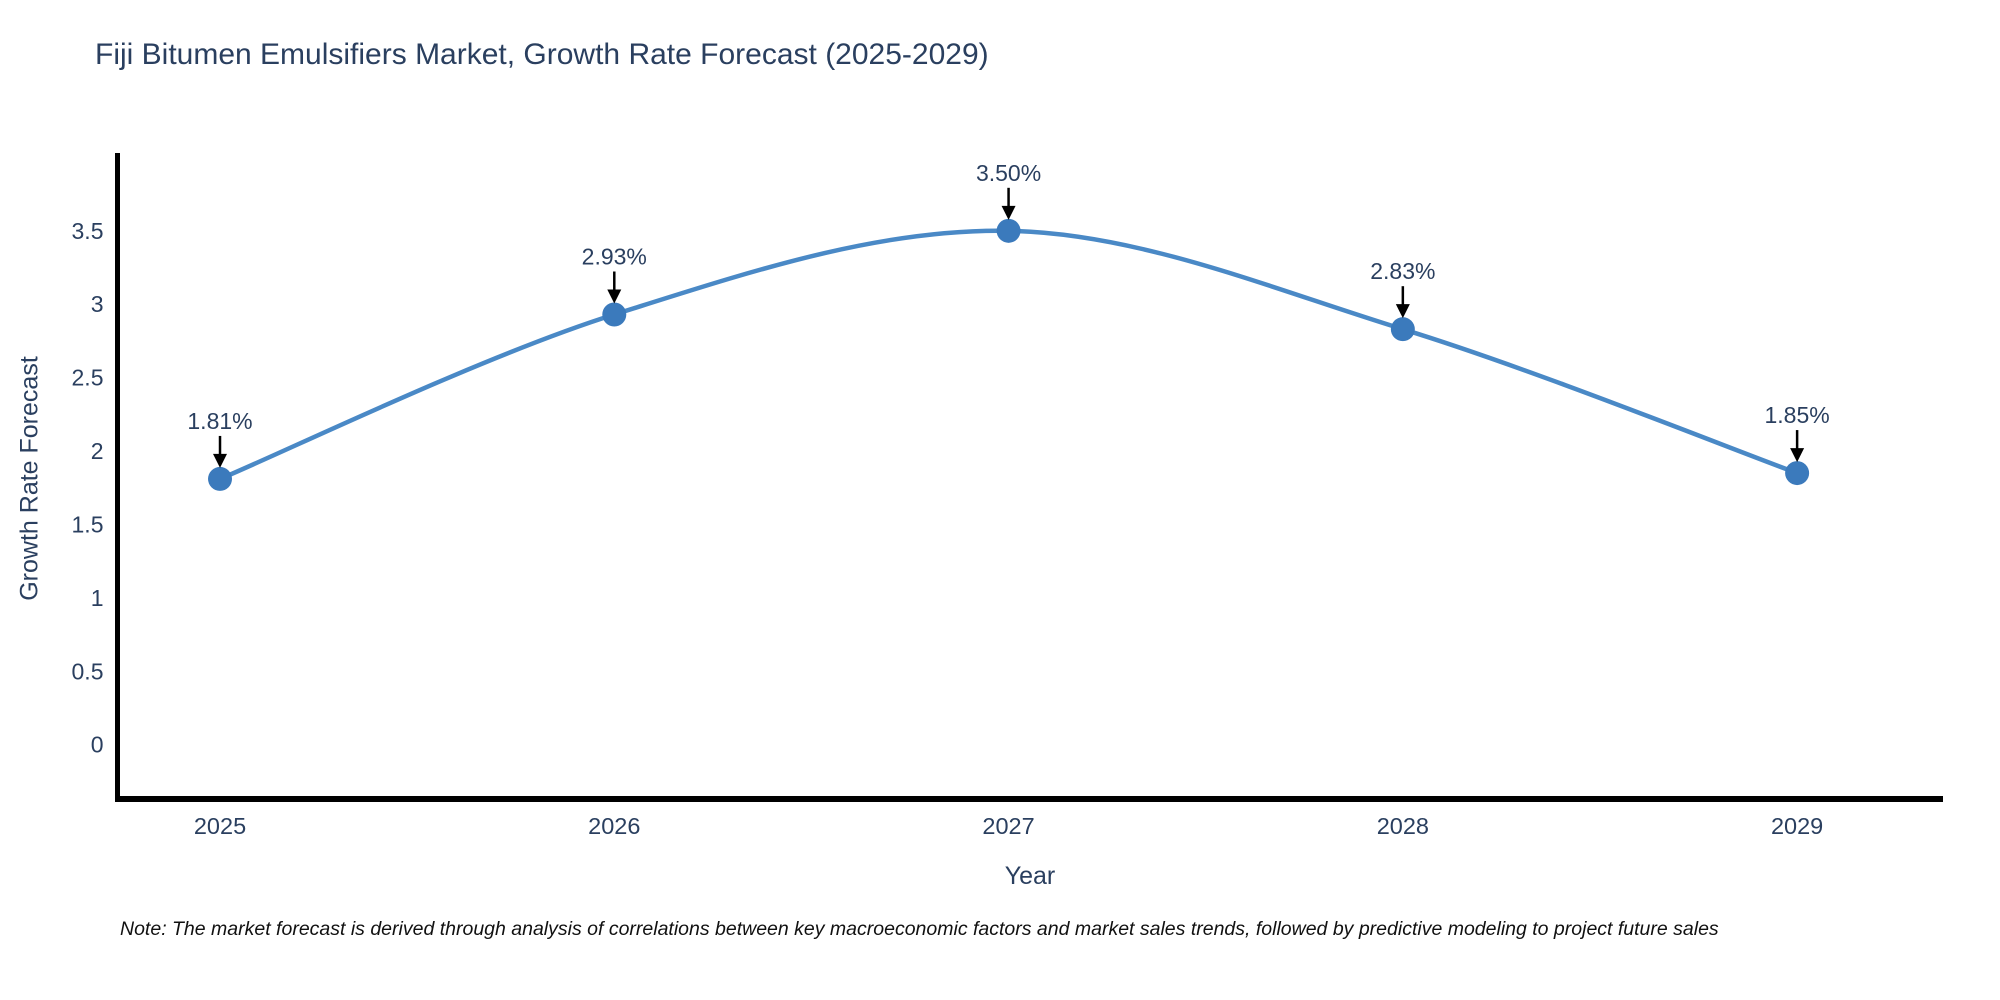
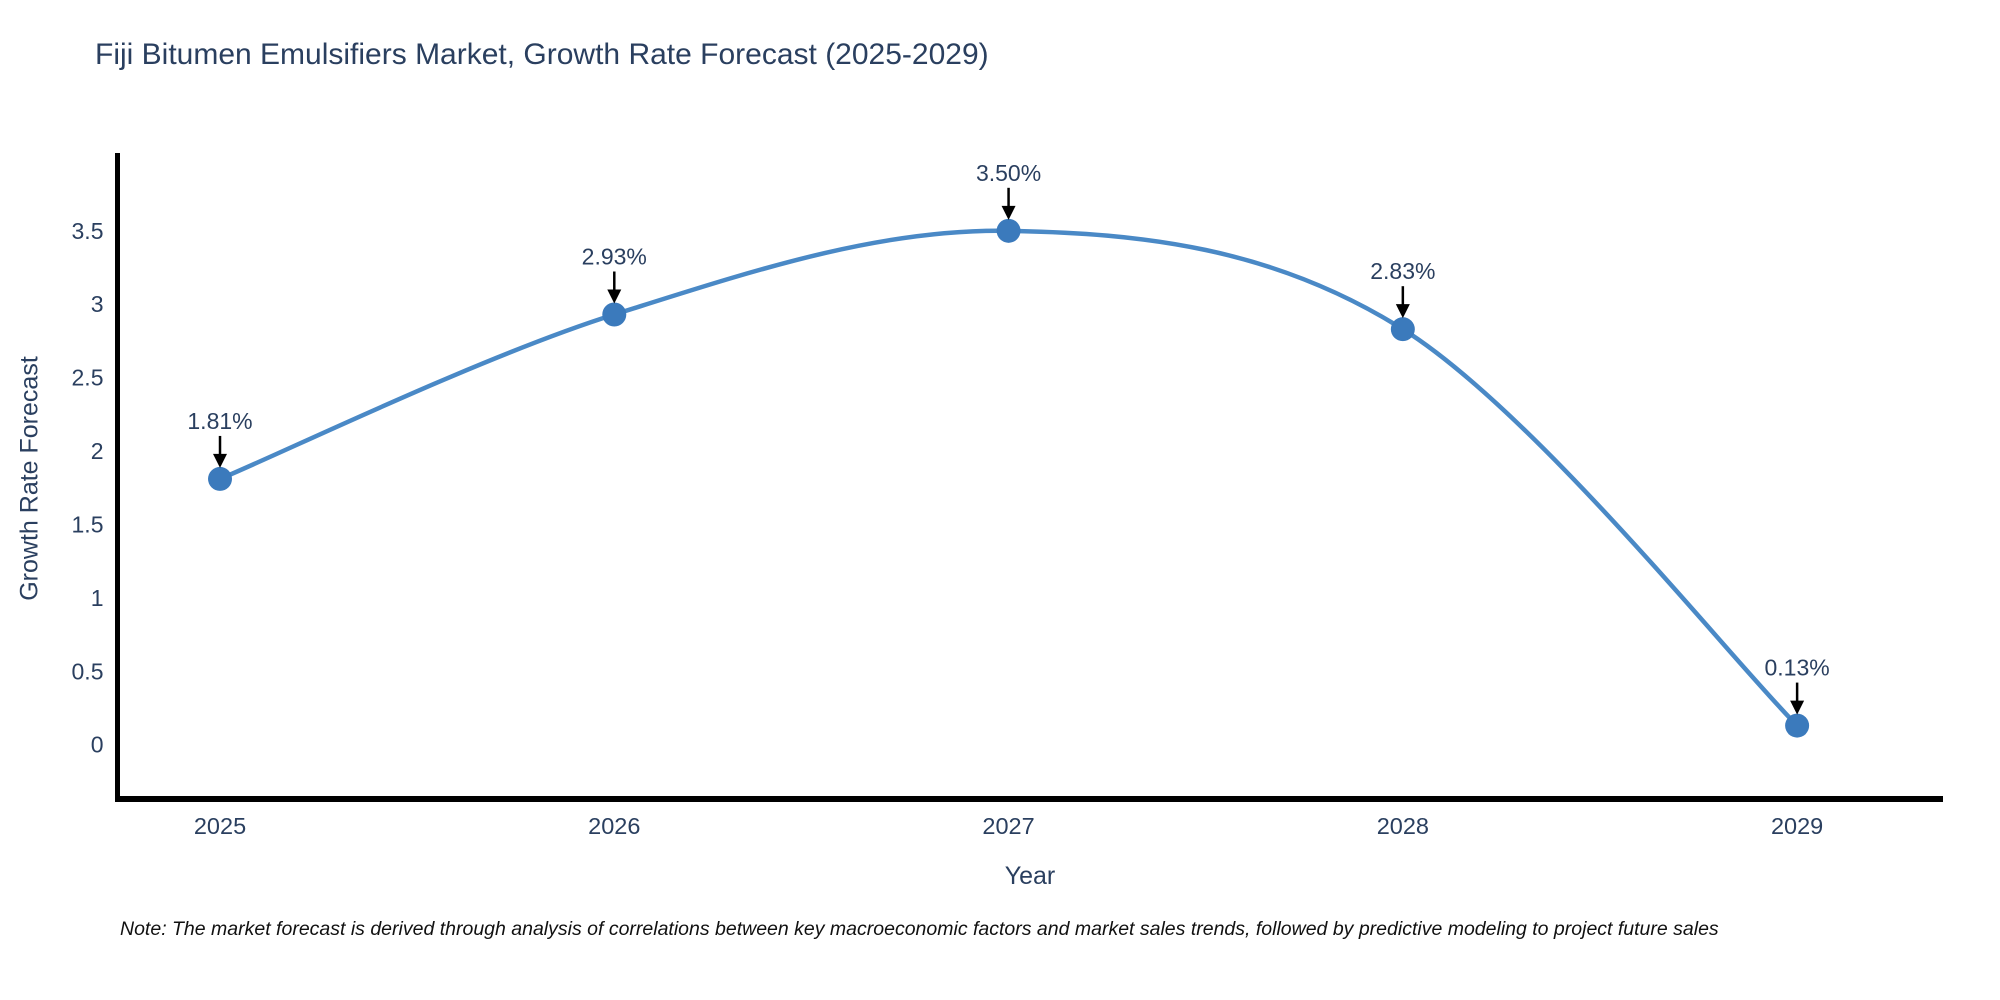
2029: 1.85% -> 0.13%
